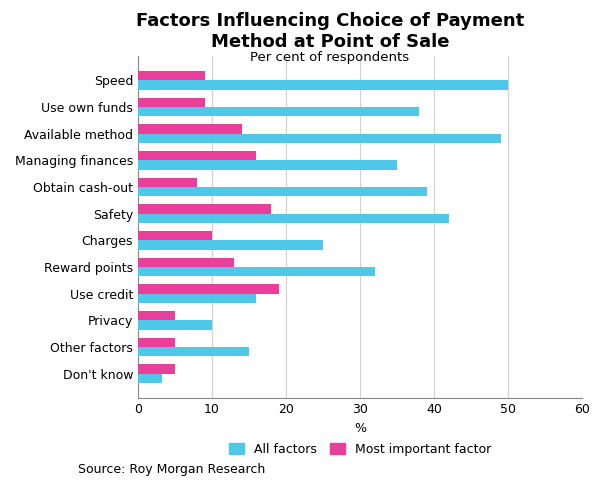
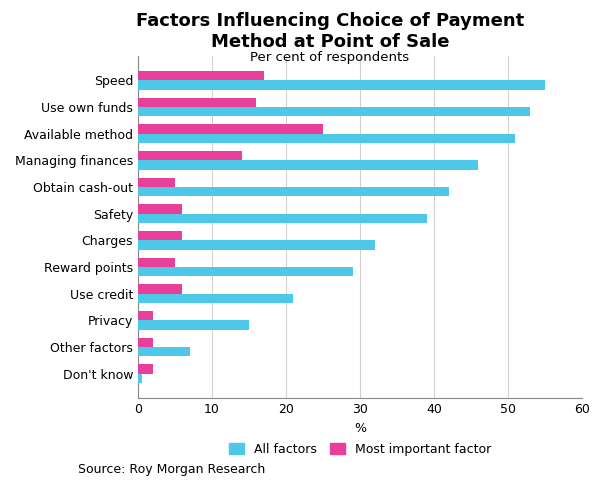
Most important factor/Speed: 9 -> 17
All factors/Speed: 50.0 -> 55.0
Most important factor/Use own funds: 9 -> 16
All factors/Use own funds: 38.0 -> 53.0
Most important factor/Available method: 14 -> 25
All factors/Available method: 49.0 -> 51.0
Most important factor/Managing finances: 16 -> 14
All factors/Managing finances: 35.0 -> 46.0
Most important factor/Obtain cash-out: 8 -> 5
All factors/Obtain cash-out: 39.0 -> 42.0
Most important factor/Safety: 18 -> 6
All factors/Safety: 42.0 -> 39.0
Most important factor/Charges: 10 -> 6
All factors/Charges: 25.0 -> 32.0
Most important factor/Reward points: 13 -> 5
All factors/Reward points: 32.0 -> 29.0
Most important factor/Use credit: 19 -> 6
All factors/Use credit: 16.0 -> 21.0
Most important factor/Privacy: 5 -> 2
All factors/Privacy: 10.0 -> 15.0
Most important factor/Other factors: 5 -> 2
All factors/Other factors: 15.0 -> 7.0
Most important factor/Don't know: 5 -> 2
All factors/Don't know: 3.2 -> 0.5
